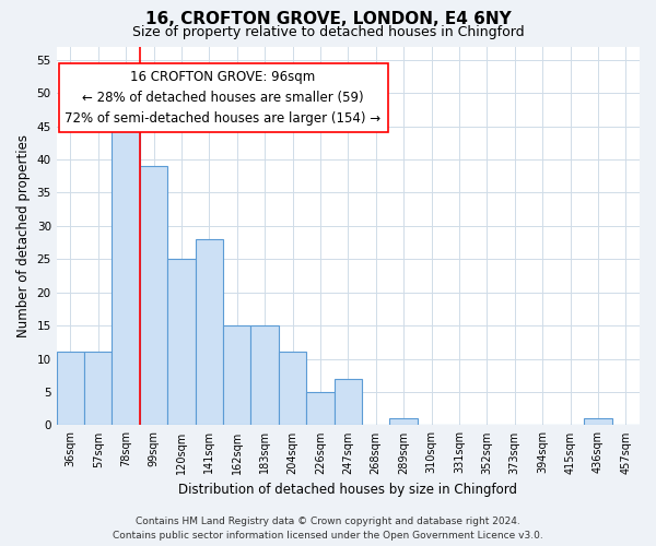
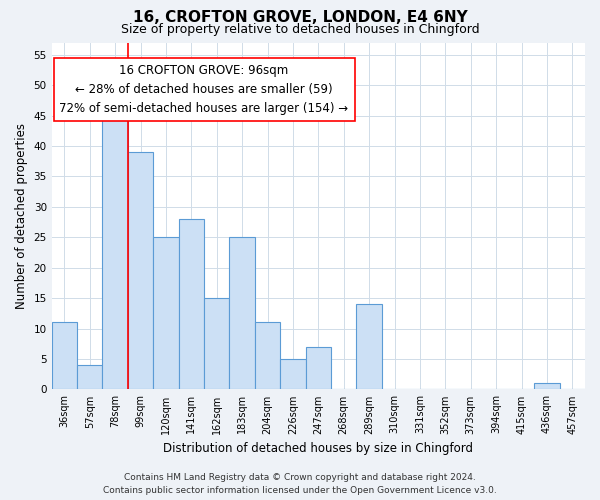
57sqm: 11 -> 4
183sqm: 15 -> 25
289sqm: 1 -> 14
